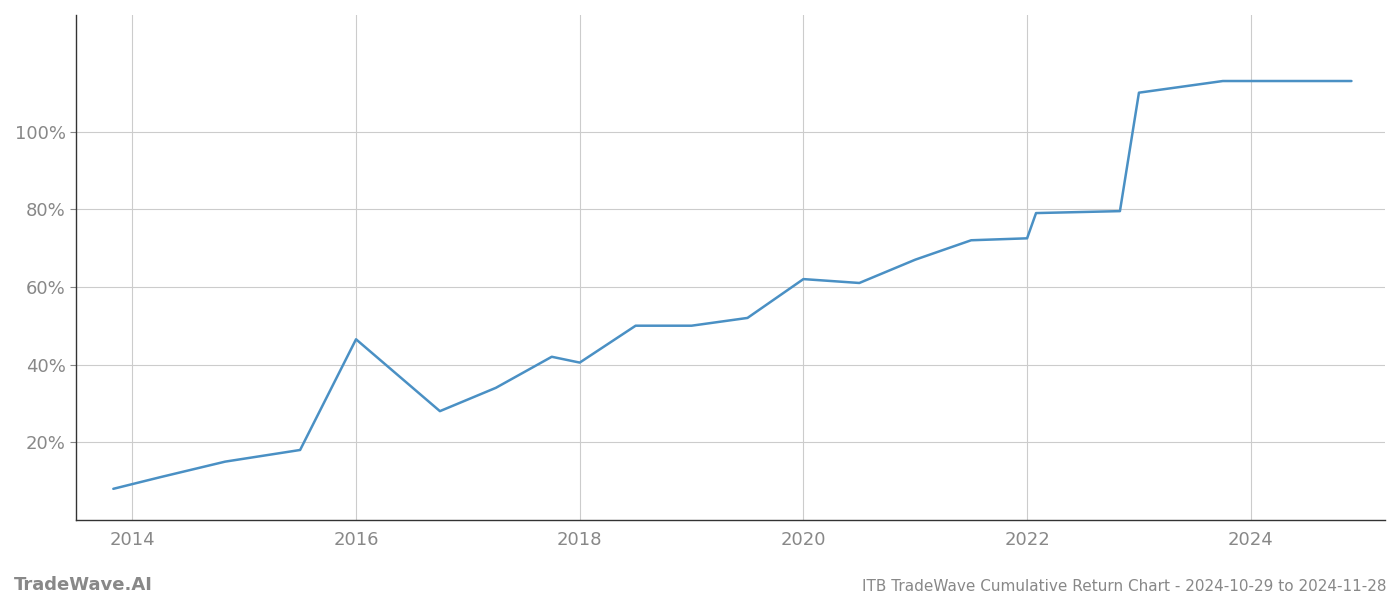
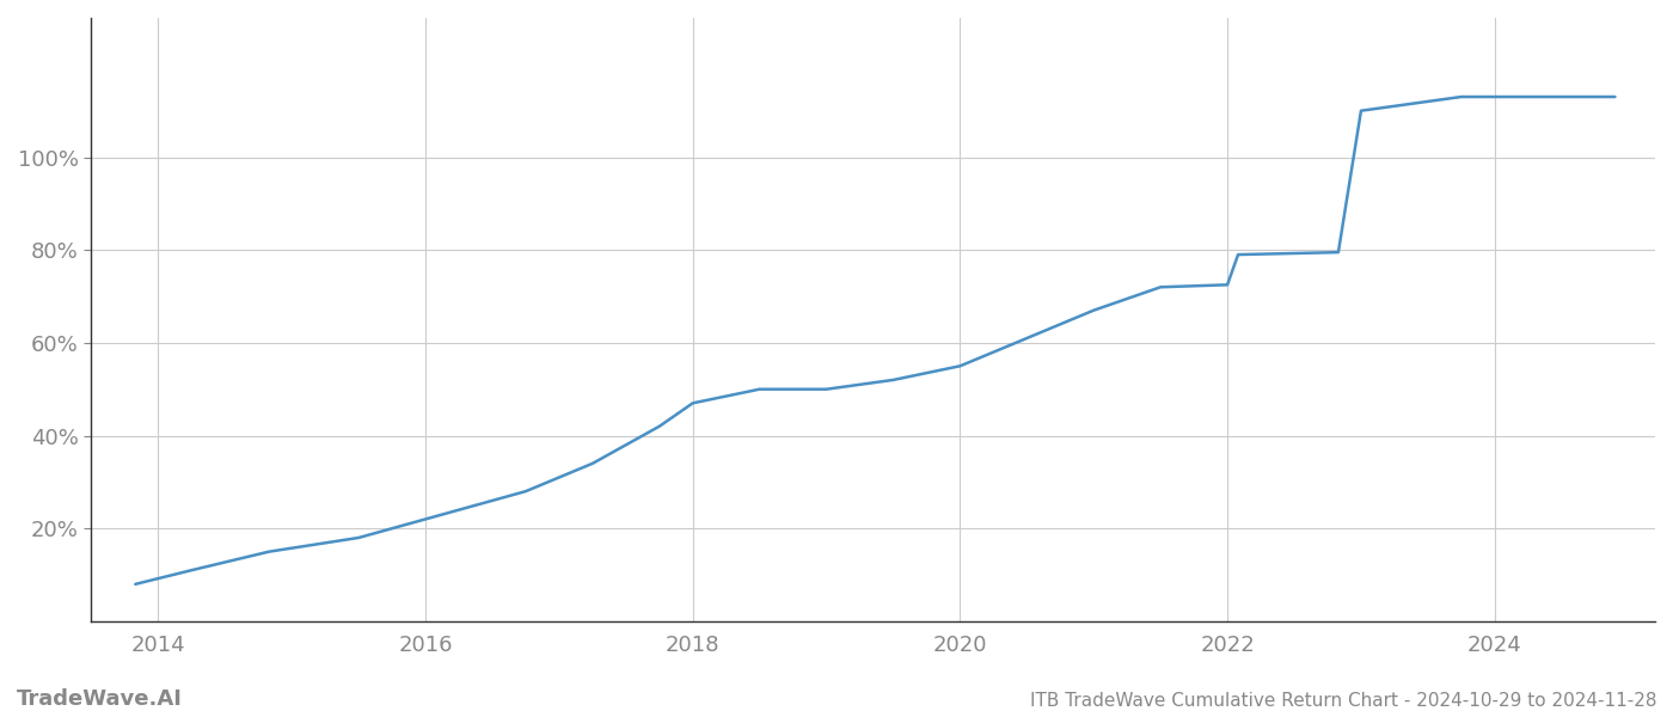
2016: 46.5% -> 22.0%
2018: 40.5% -> 47.0%
2020: 62.0% -> 55.0%
